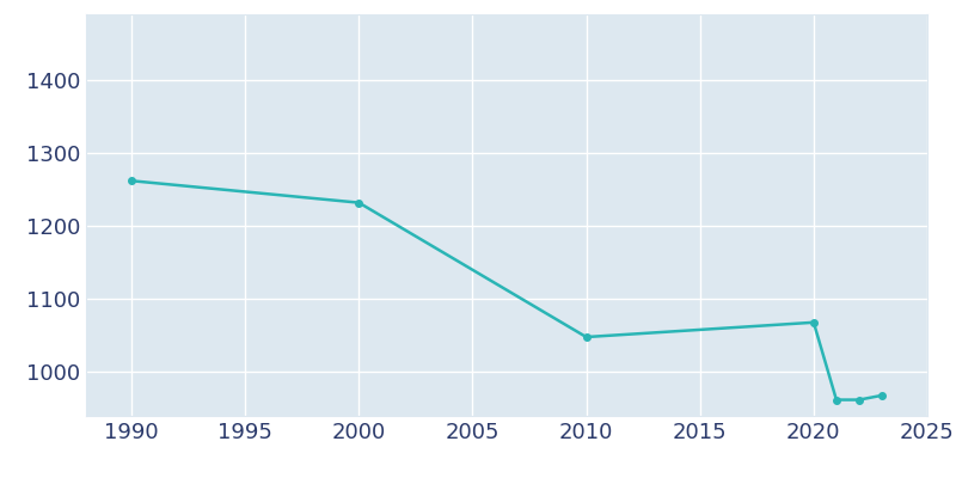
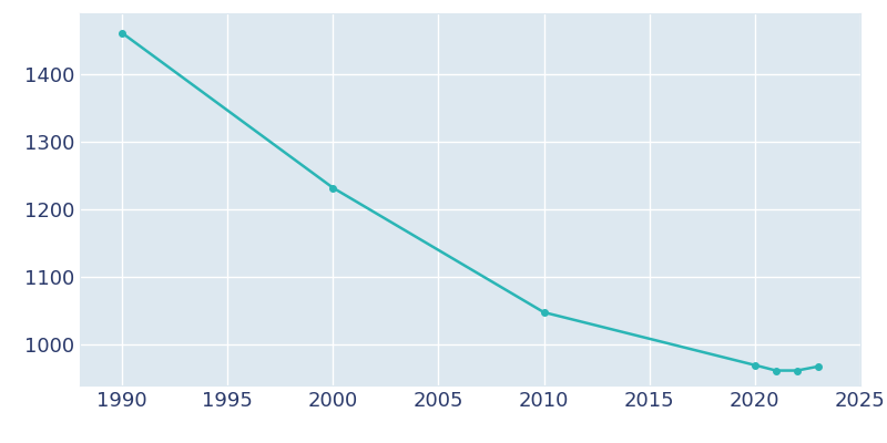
1990: 1262 -> 1461
2020: 1068 -> 970
